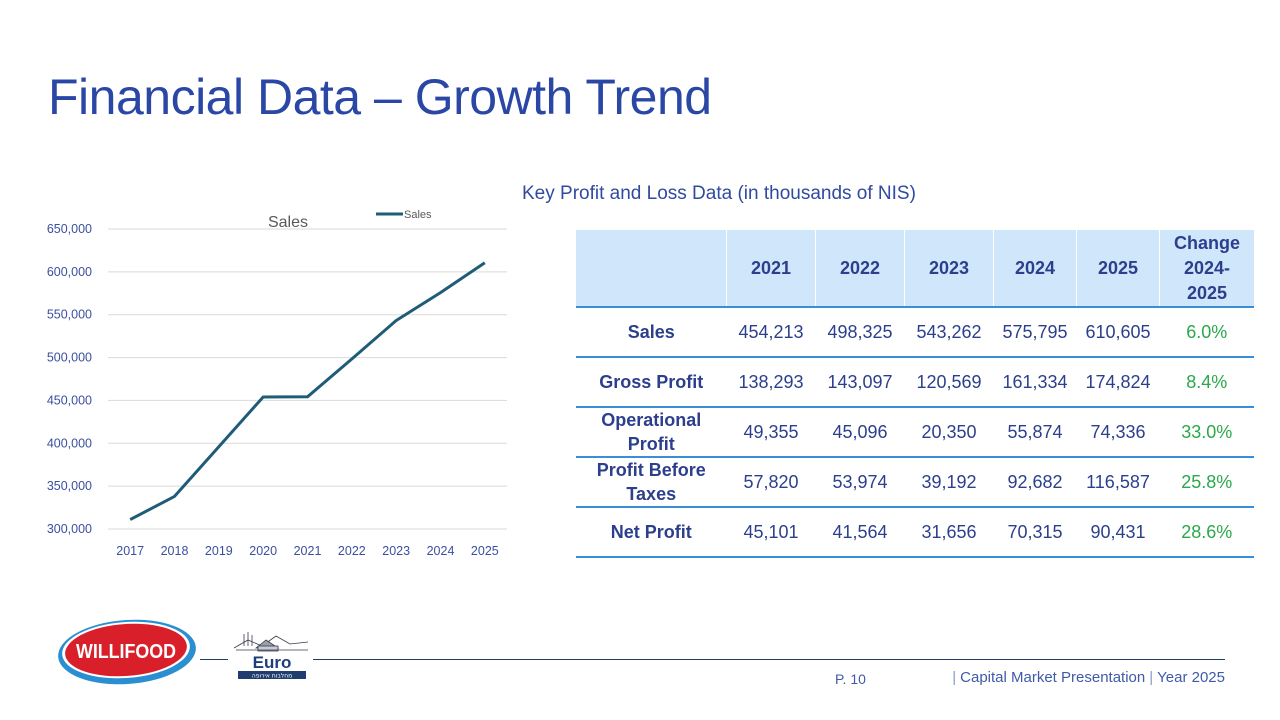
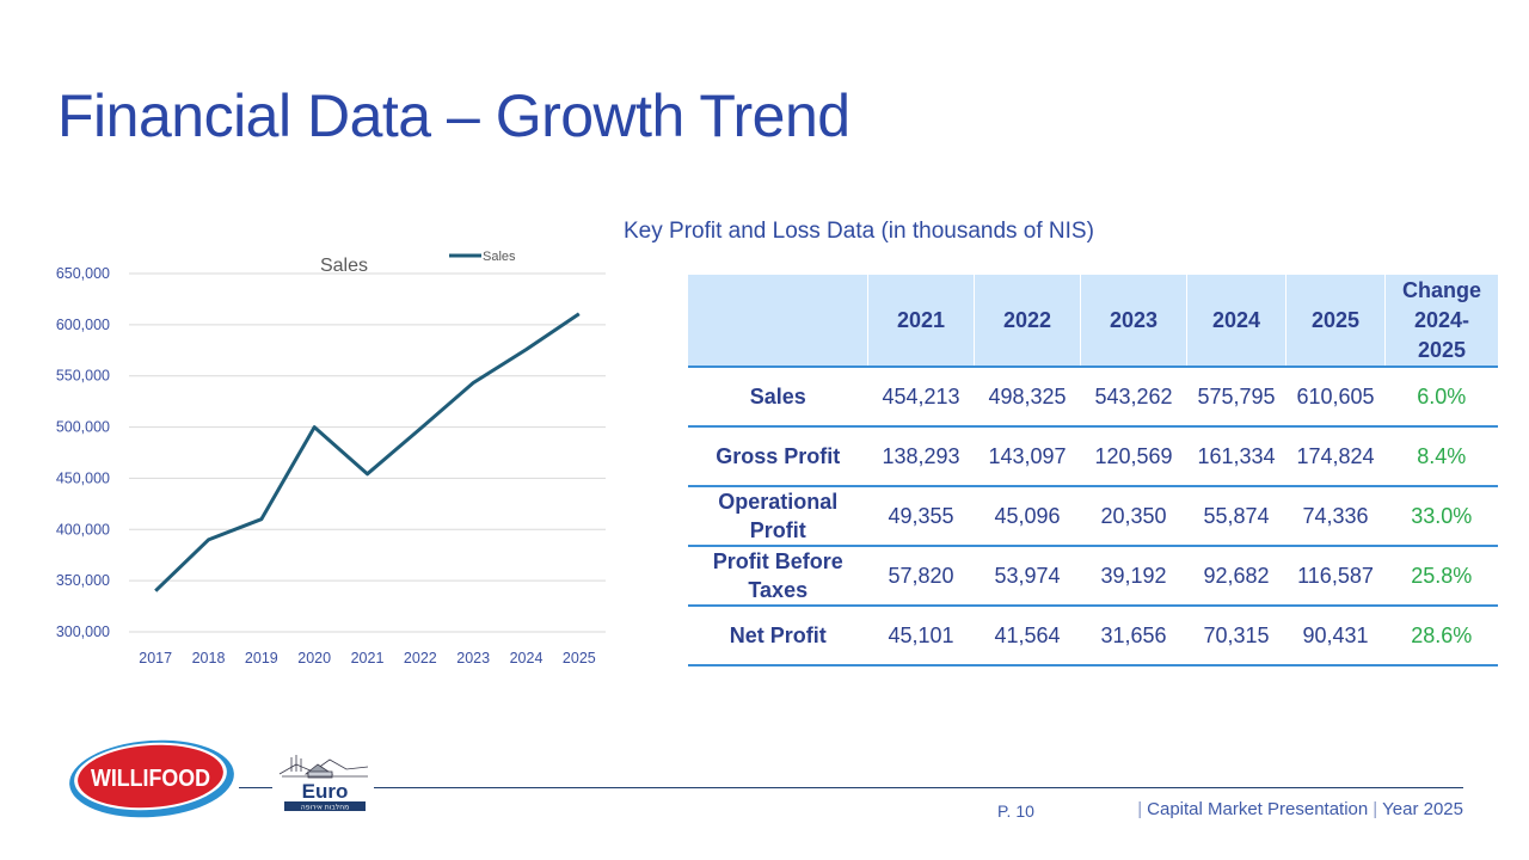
2017: 310000 -> 340000
2018: 340000 -> 390000
2019: 400000 -> 410000
2020: 450000 -> 500000
